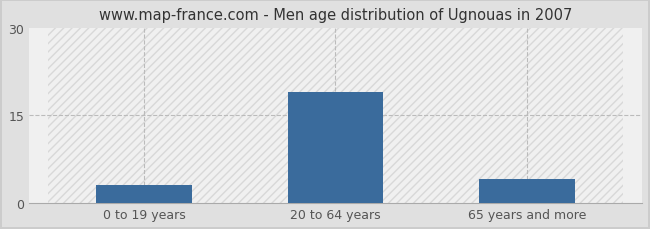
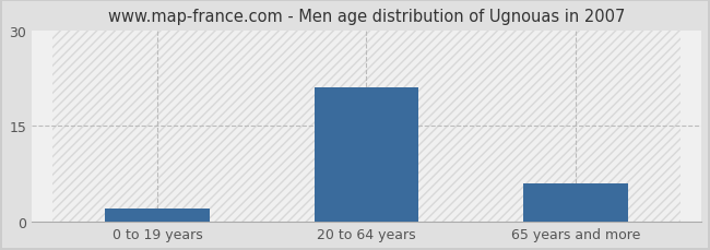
0 to 19 years: 3 -> 2
20 to 64 years: 19 -> 21
65 years and more: 4 -> 6
